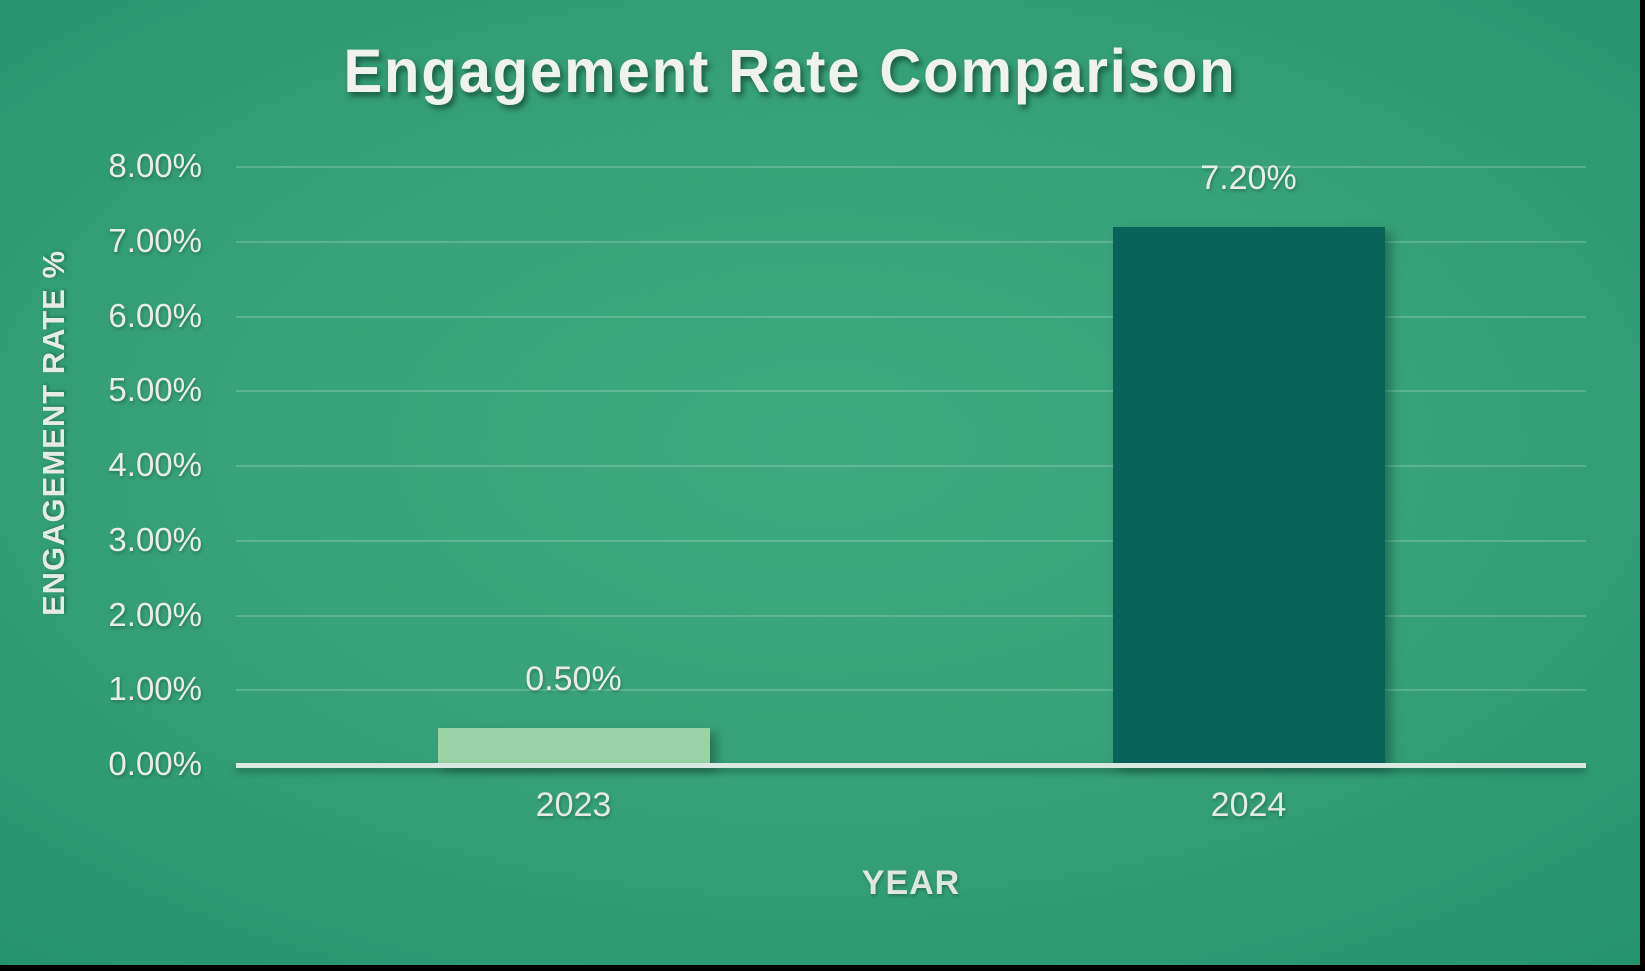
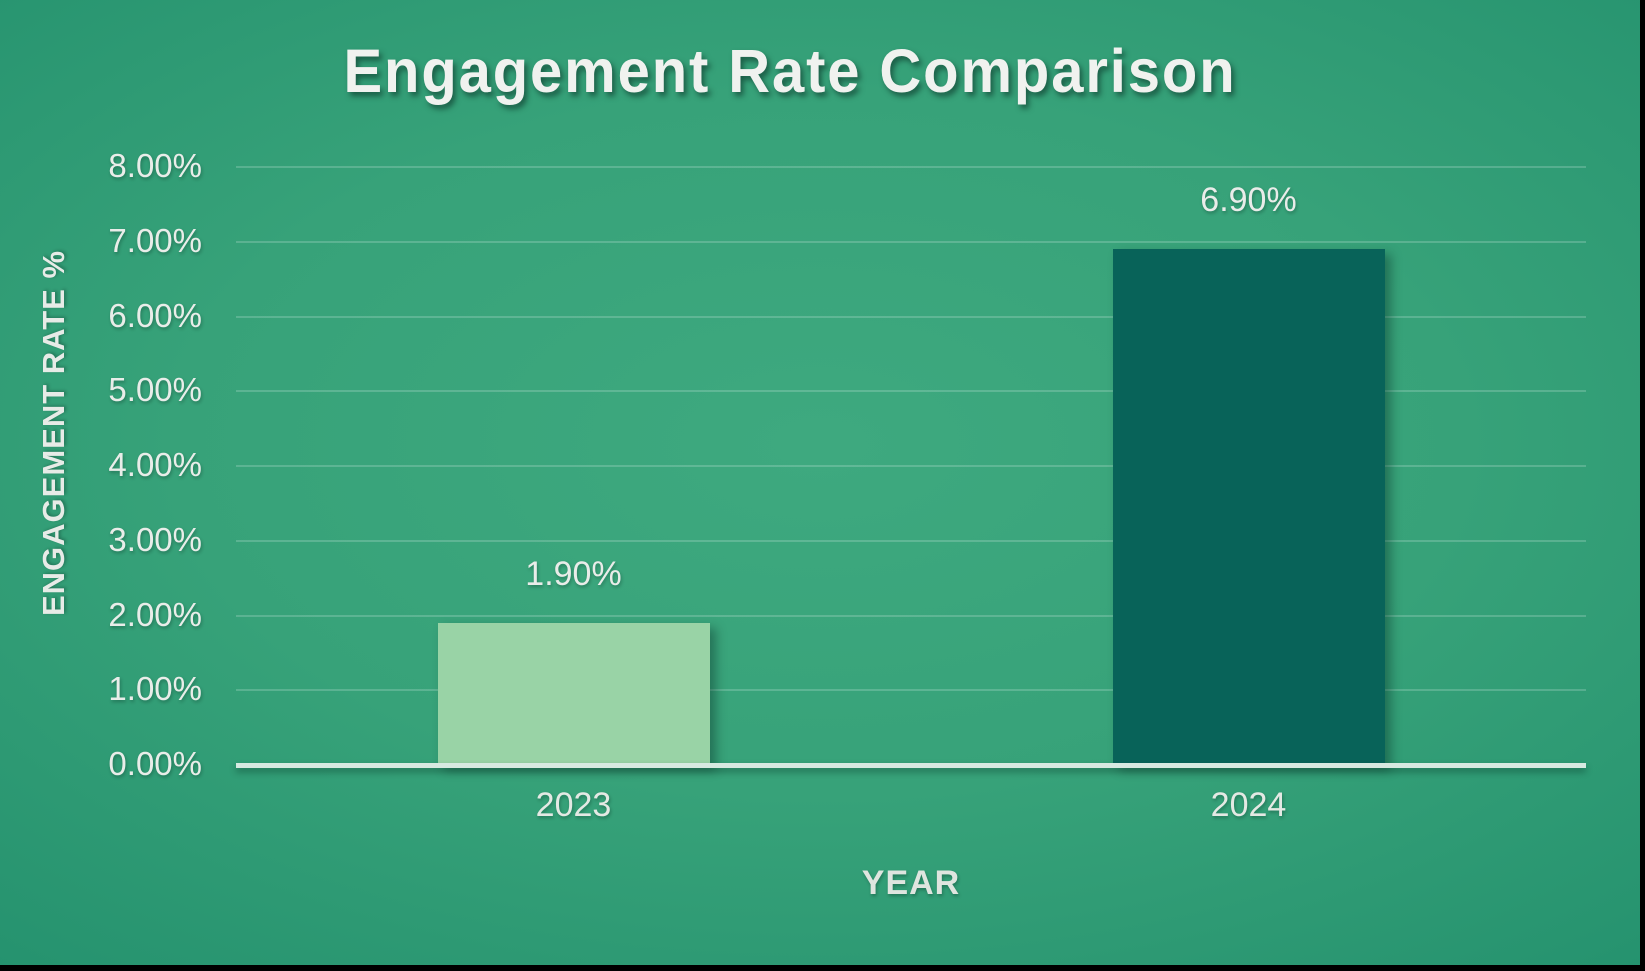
2023: 0.50% -> 1.90%
2024: 7.20% -> 6.90%
